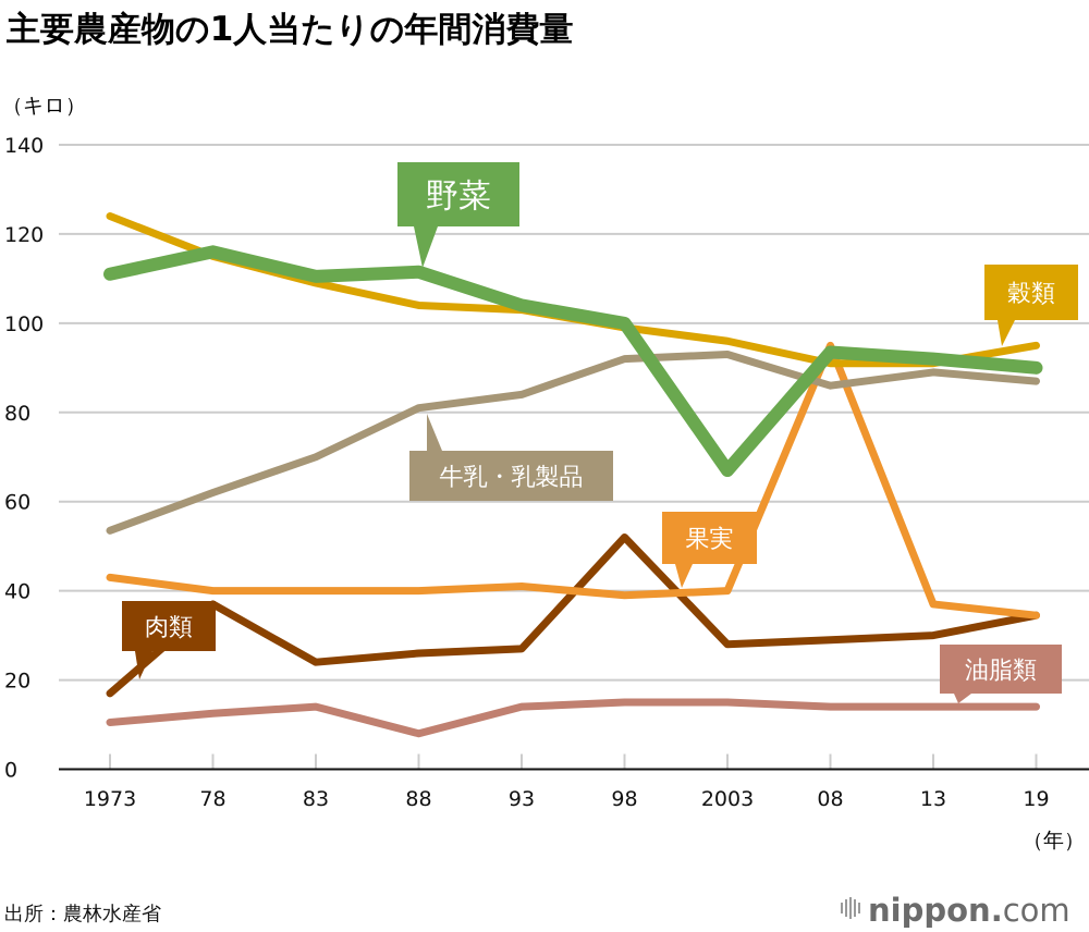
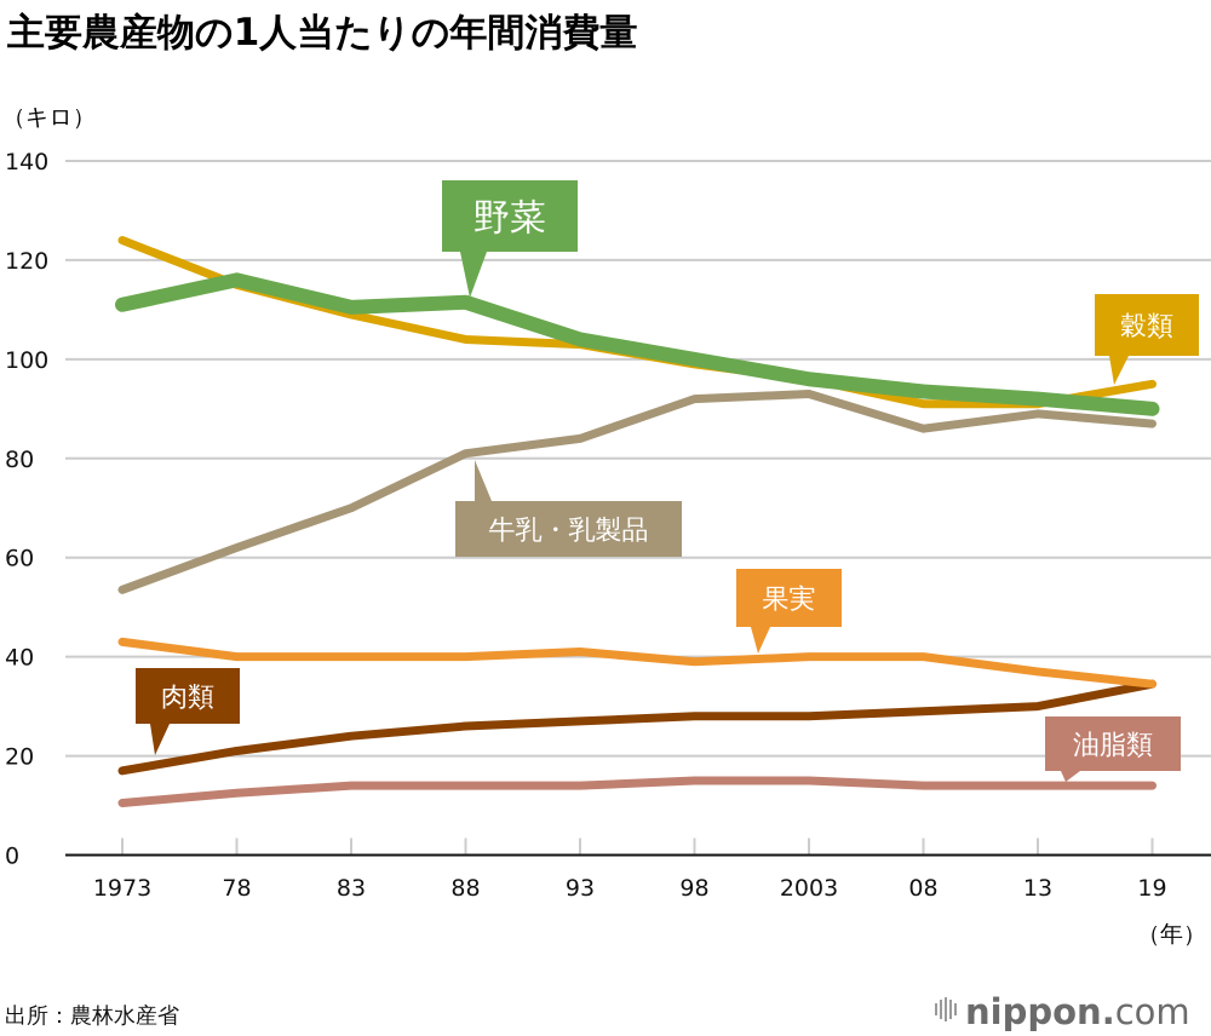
肉類/78: 37 -> 21
油脂類/88: 8 -> 14
肉類/98: 52 -> 28
野菜/2003: 67 -> 96
果実/08: 95 -> 40
